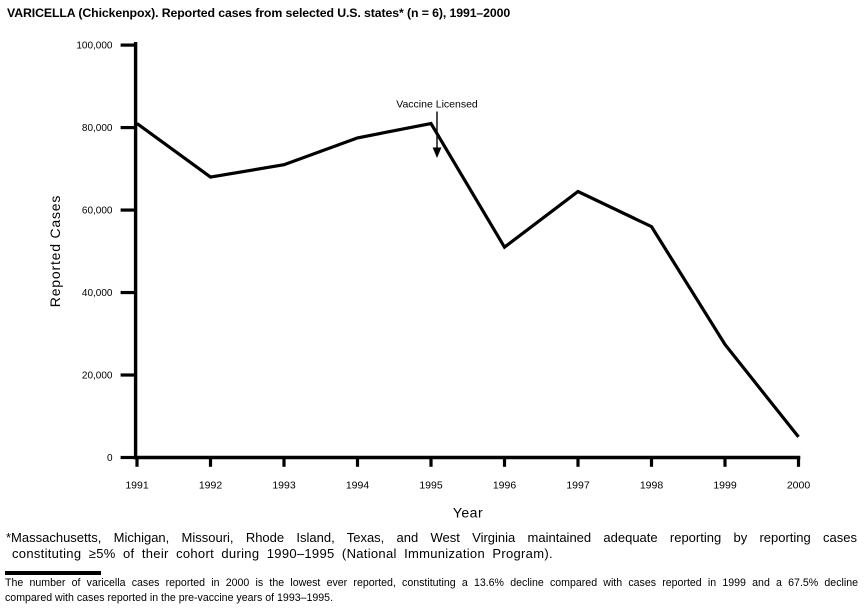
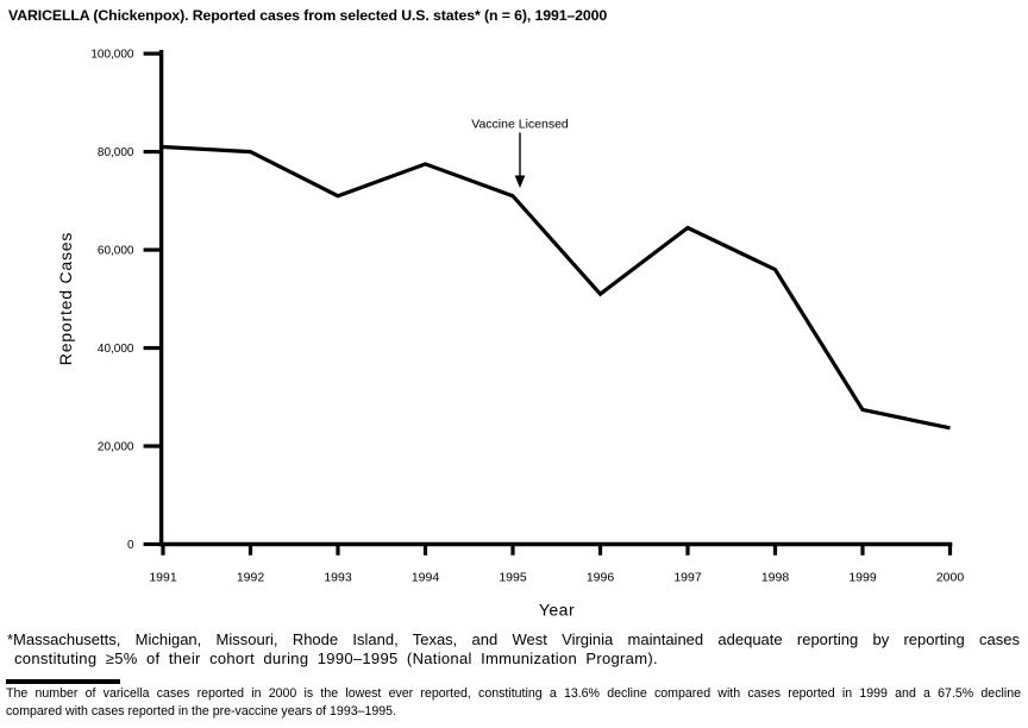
1992: 68000 -> 80000
1995: 81000 -> 71000
2000: 5000 -> 24000
